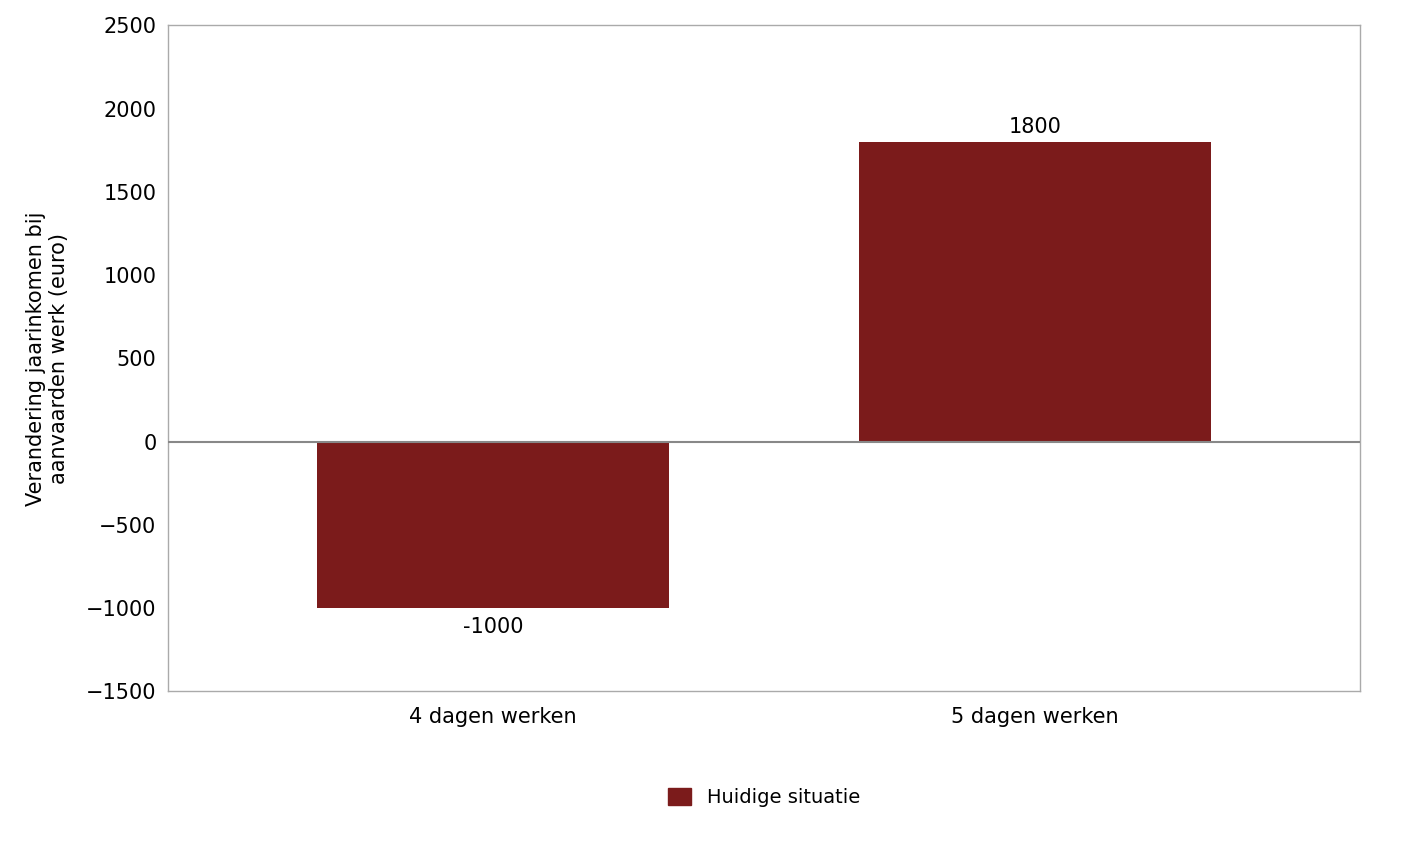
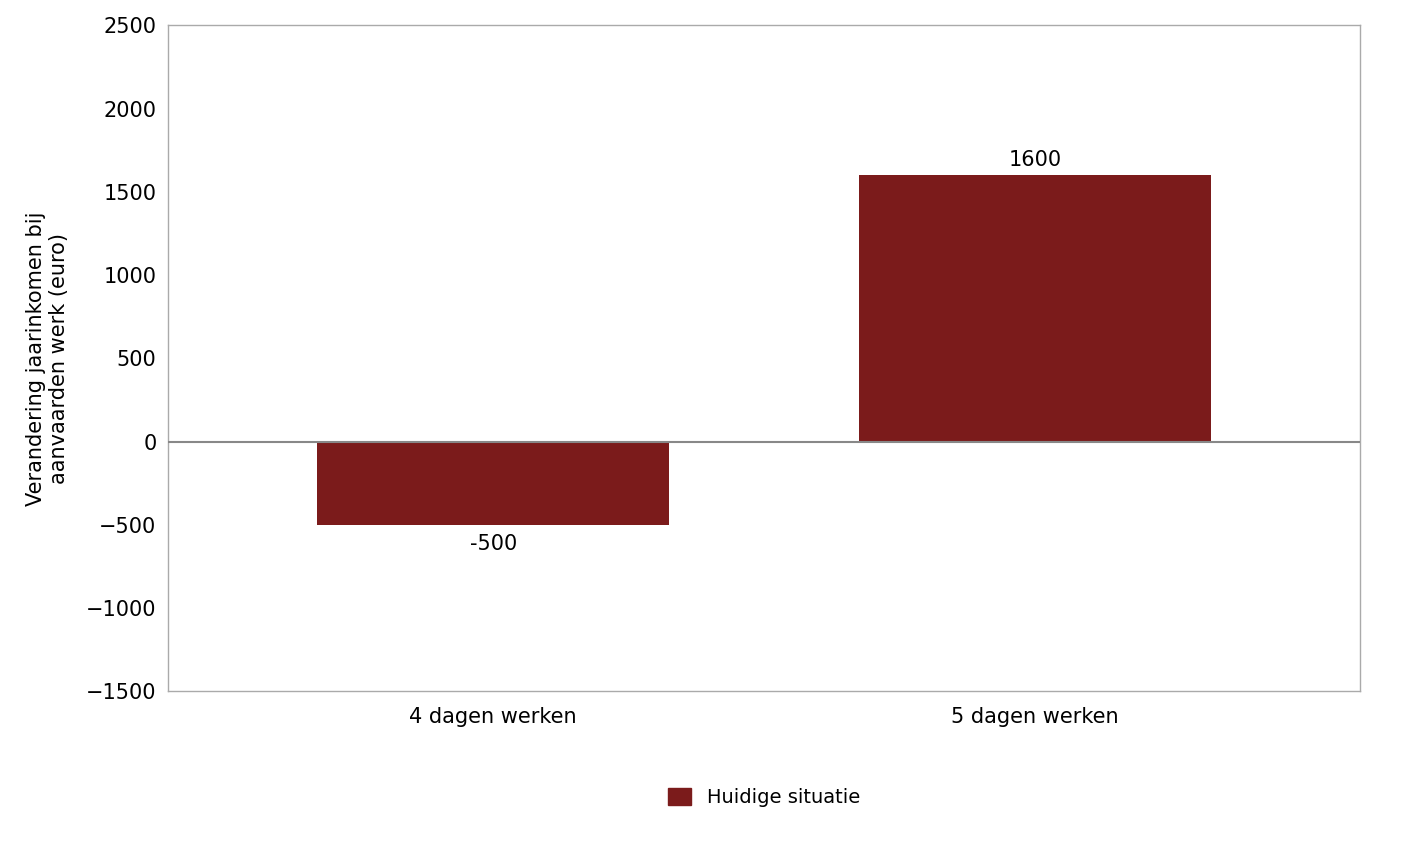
4 dagen werken: -1000 -> -500
5 dagen werken: 1800 -> 1600
